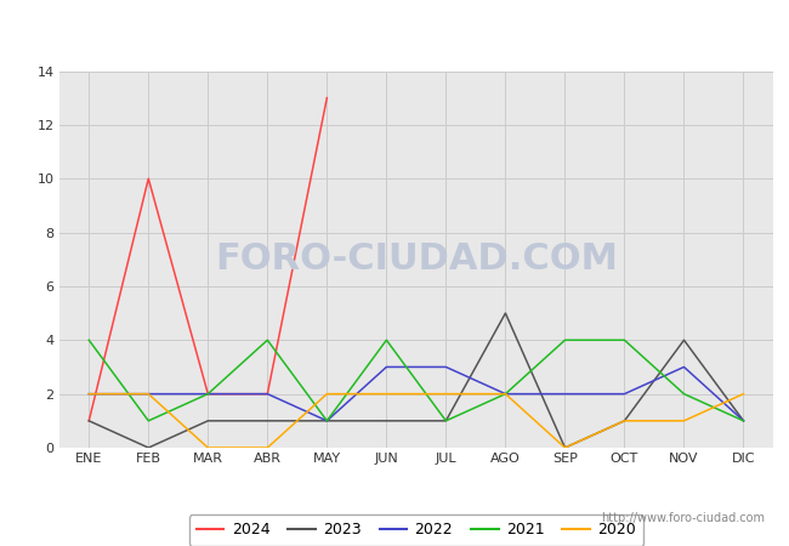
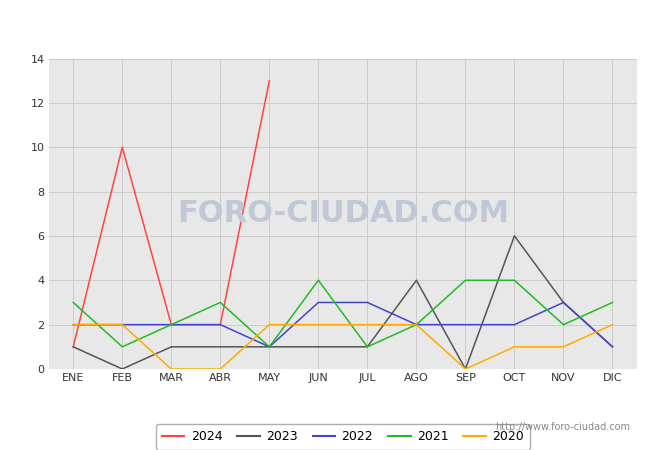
2021/ENE: 4 -> 3
2021/ABR: 4 -> 3
2023/AGO: 5 -> 4
2023/OCT: 1 -> 6
2023/NOV: 4 -> 3
2021/DIC: 1 -> 3
